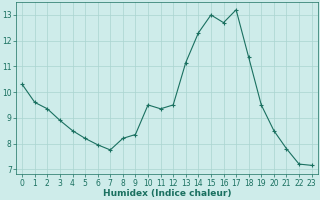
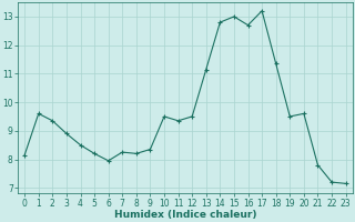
0: 10.30 -> 8.15
7: 7.75 -> 8.25
14: 12.30 -> 12.80
20: 8.50 -> 9.60
